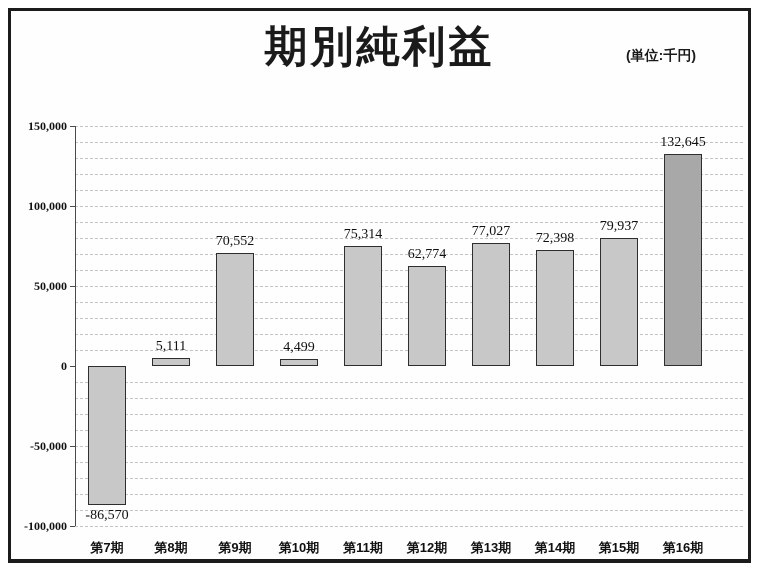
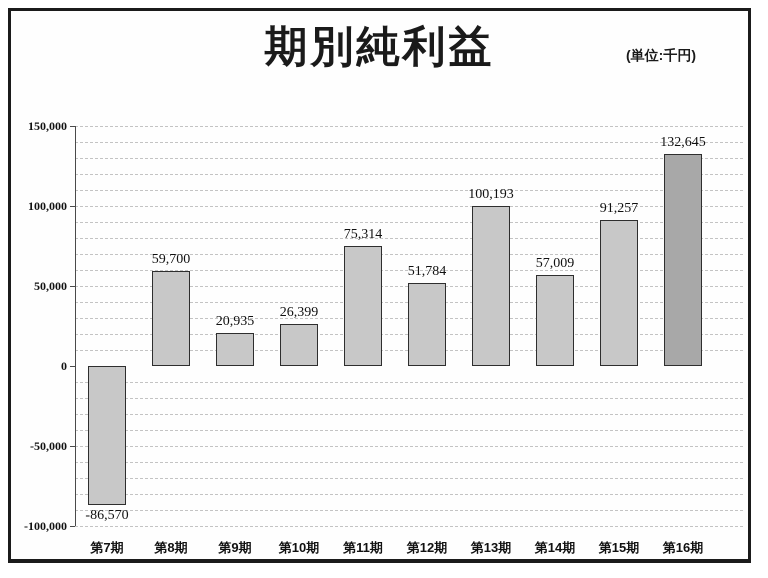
第8期: 5,111 -> 59,700
第9期: 70,552 -> 20,935
第10期: 4,499 -> 26,399
第12期: 62,774 -> 51,784
第13期: 77,027 -> 100,193
第14期: 72,398 -> 57,009
第15期: 79,937 -> 91,257
